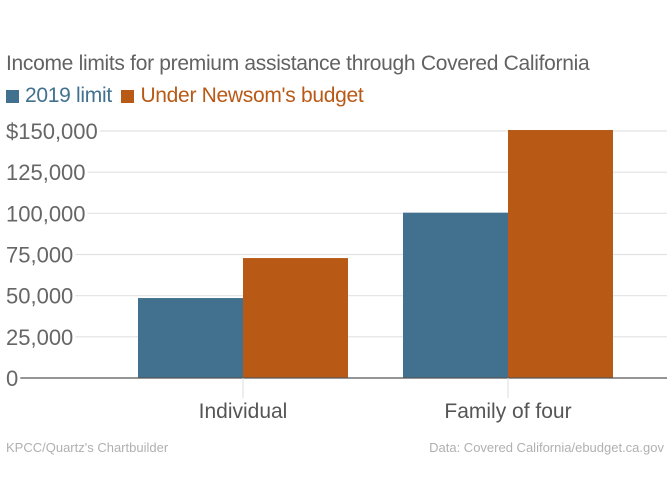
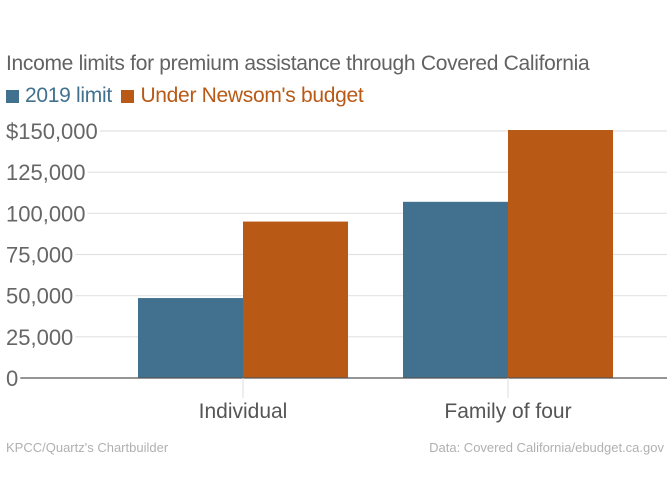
Under Newsom's budget/Individual: $73000 -> $95000
2019 limit/Family of four: $100000 -> $107000
